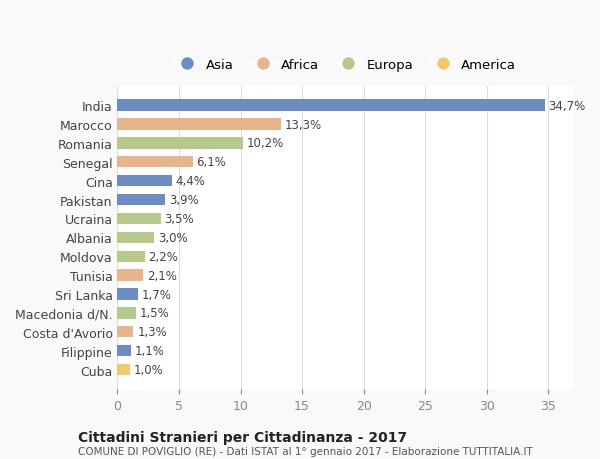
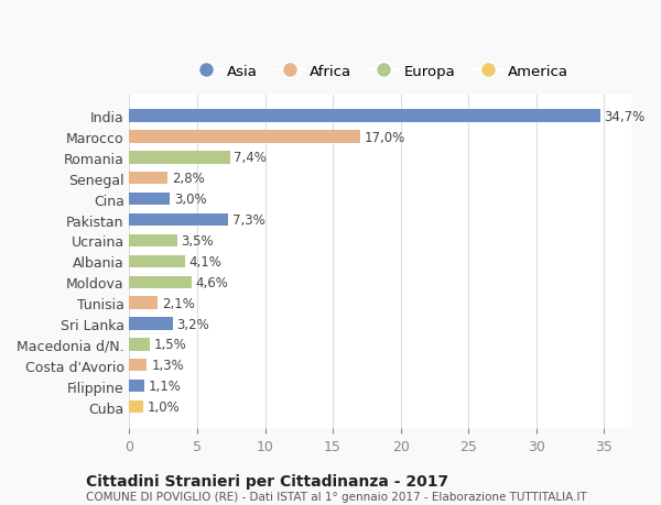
Marocco: 13,3% -> 17,0%
Romania: 10,2% -> 7,4%
Senegal: 6,1% -> 2,8%
Cina: 4,4% -> 3,0%
Pakistan: 3,9% -> 7,3%
Albania: 3,0% -> 4,1%
Moldova: 2,2% -> 4,6%
Sri Lanka: 1,7% -> 3,2%
